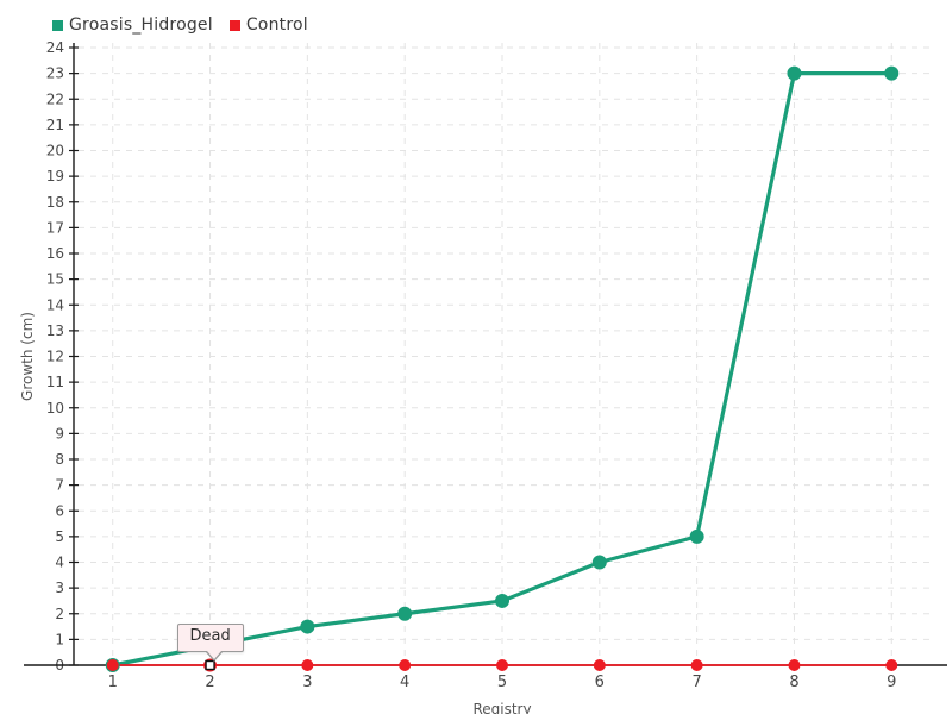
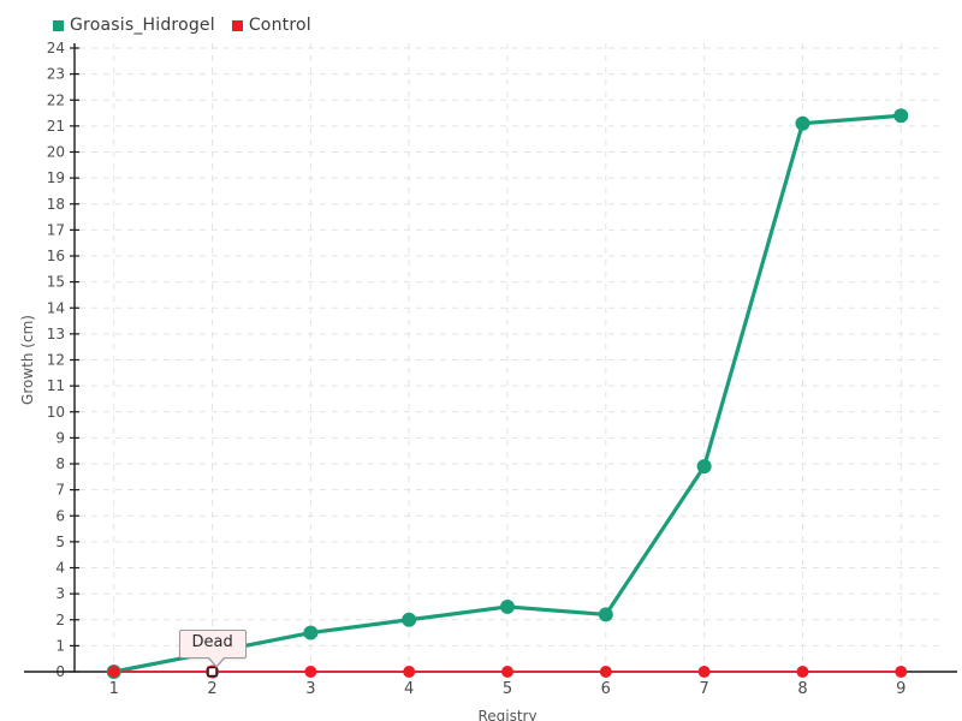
Groasis_Hidrogel/6: 4.0 -> 2.2
Groasis_Hidrogel/7: 5.0 -> 7.9
Groasis_Hidrogel/8: 23.0 -> 21.1
Groasis_Hidrogel/9: 23.0 -> 21.4
